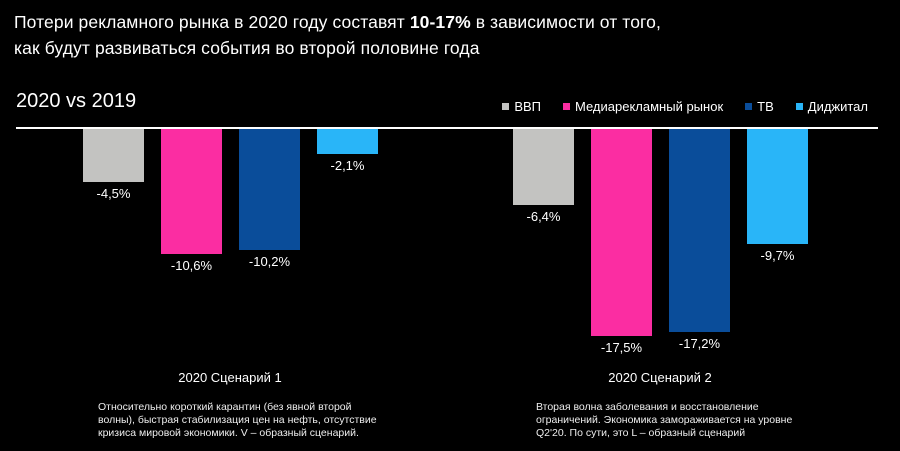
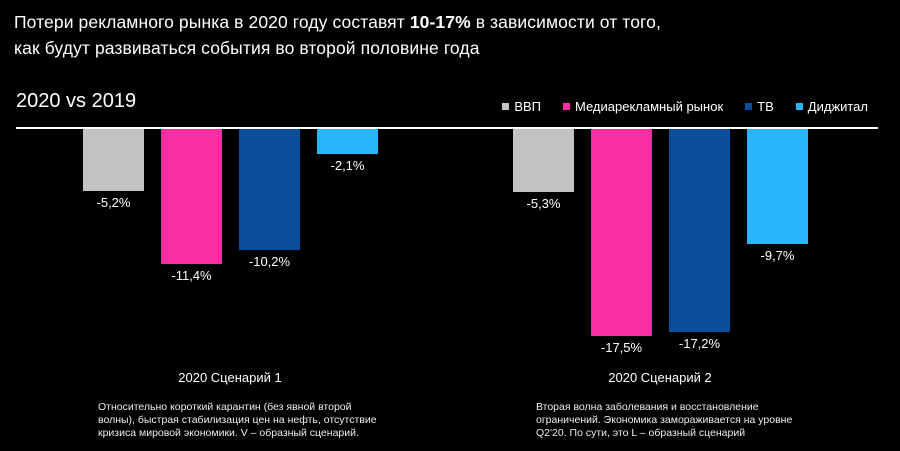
ВВП/2020 Сценарий 1: -4,5% -> -5,2%
Медиарекламный рынок/2020 Сценарий 1: -10,6% -> -11,4%
ВВП/2020 Сценарий 2: -6,4% -> -5,3%
